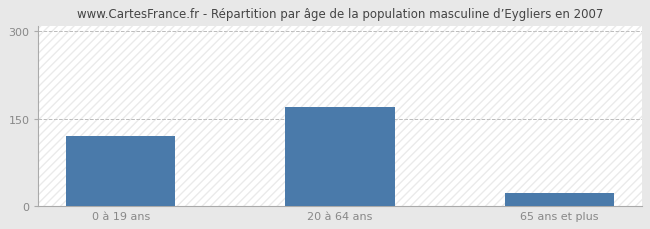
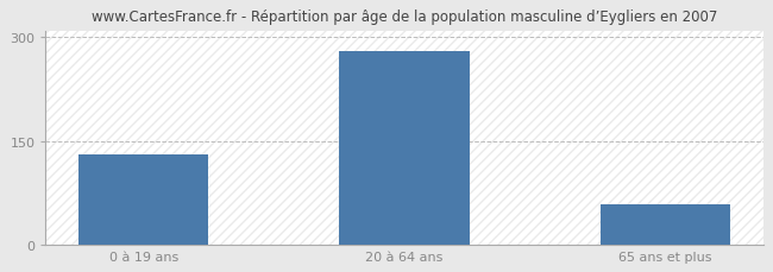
0 à 19 ans: 120 -> 130
20 à 64 ans: 170 -> 280
65 ans et plus: 22 -> 58
